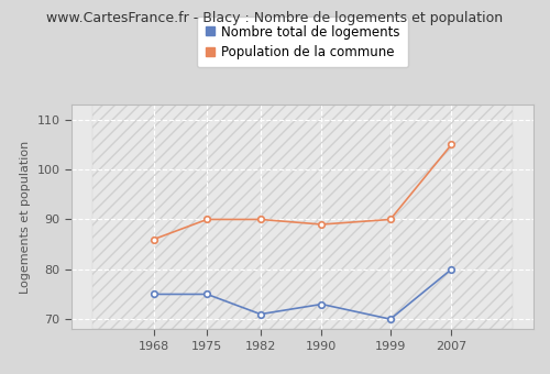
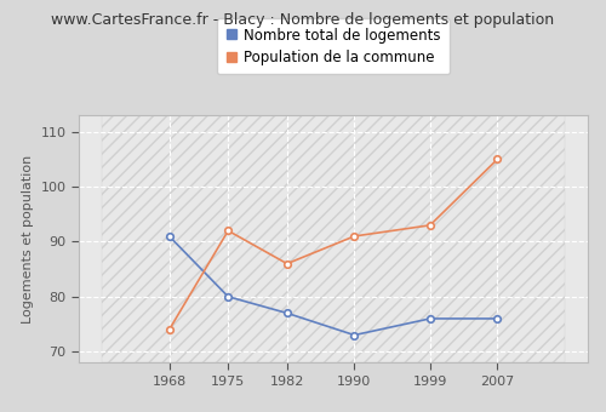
Nombre total de logements/1968: 75 -> 91
Population de la commune/1968: 86 -> 74
Nombre total de logements/1975: 75 -> 80
Population de la commune/1975: 90 -> 92
Nombre total de logements/1982: 71 -> 77
Population de la commune/1982: 90 -> 86
Population de la commune/1990: 89 -> 91
Nombre total de logements/1999: 70 -> 76
Population de la commune/1999: 90 -> 93
Nombre total de logements/2007: 80 -> 76
